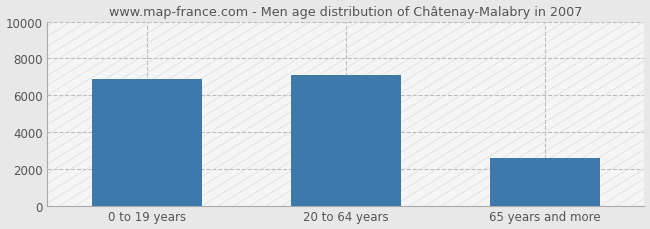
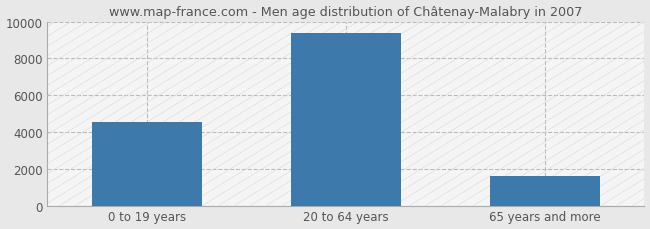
0 to 19 years: 6900 -> 4600
20 to 64 years: 7100 -> 9400
65 years and more: 2600 -> 1600
